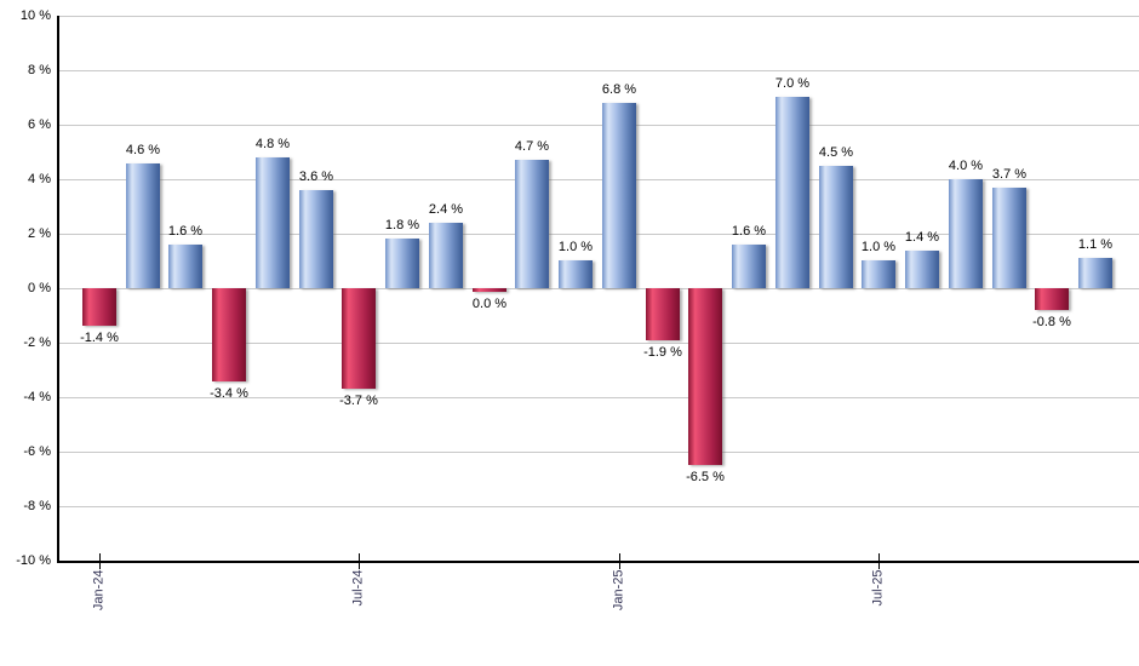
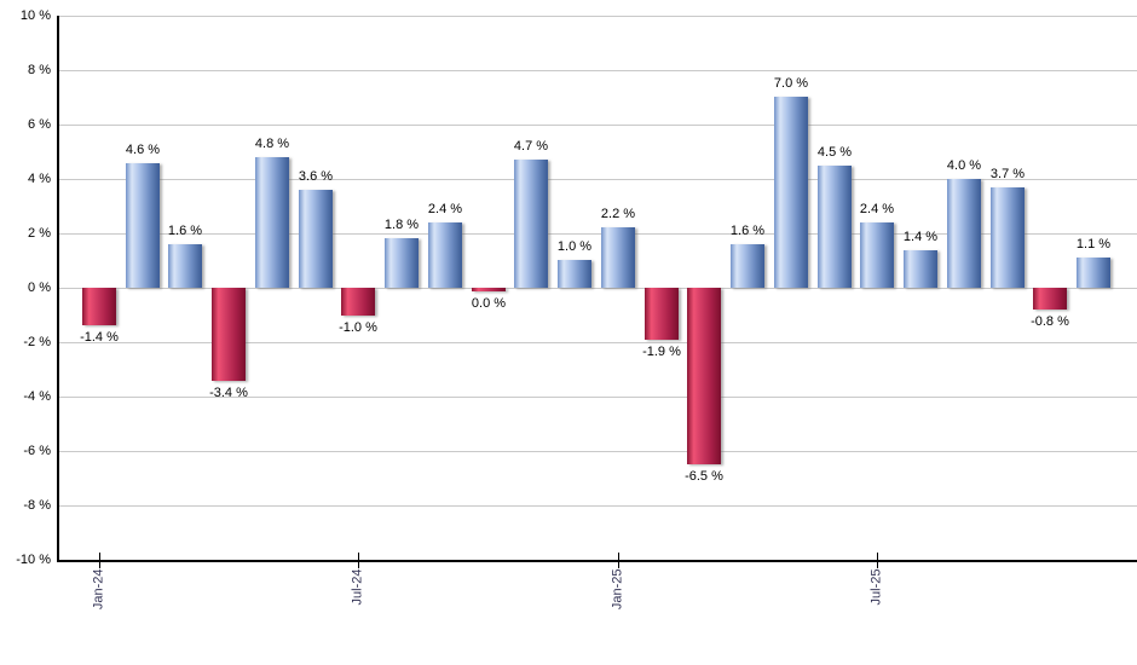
Jul-24: -3.7 -> -1.0
Jan-25: 6.8 -> 2.2
Jul-25: 1.0 -> 2.4
